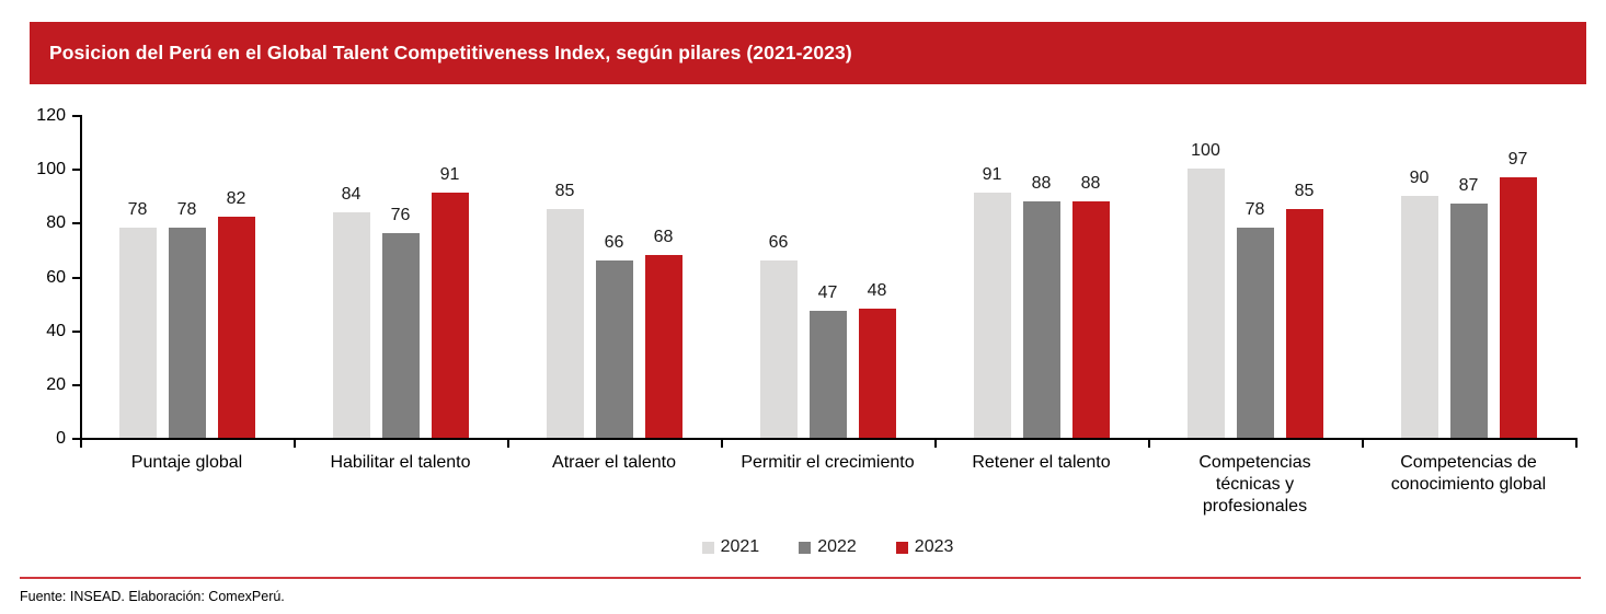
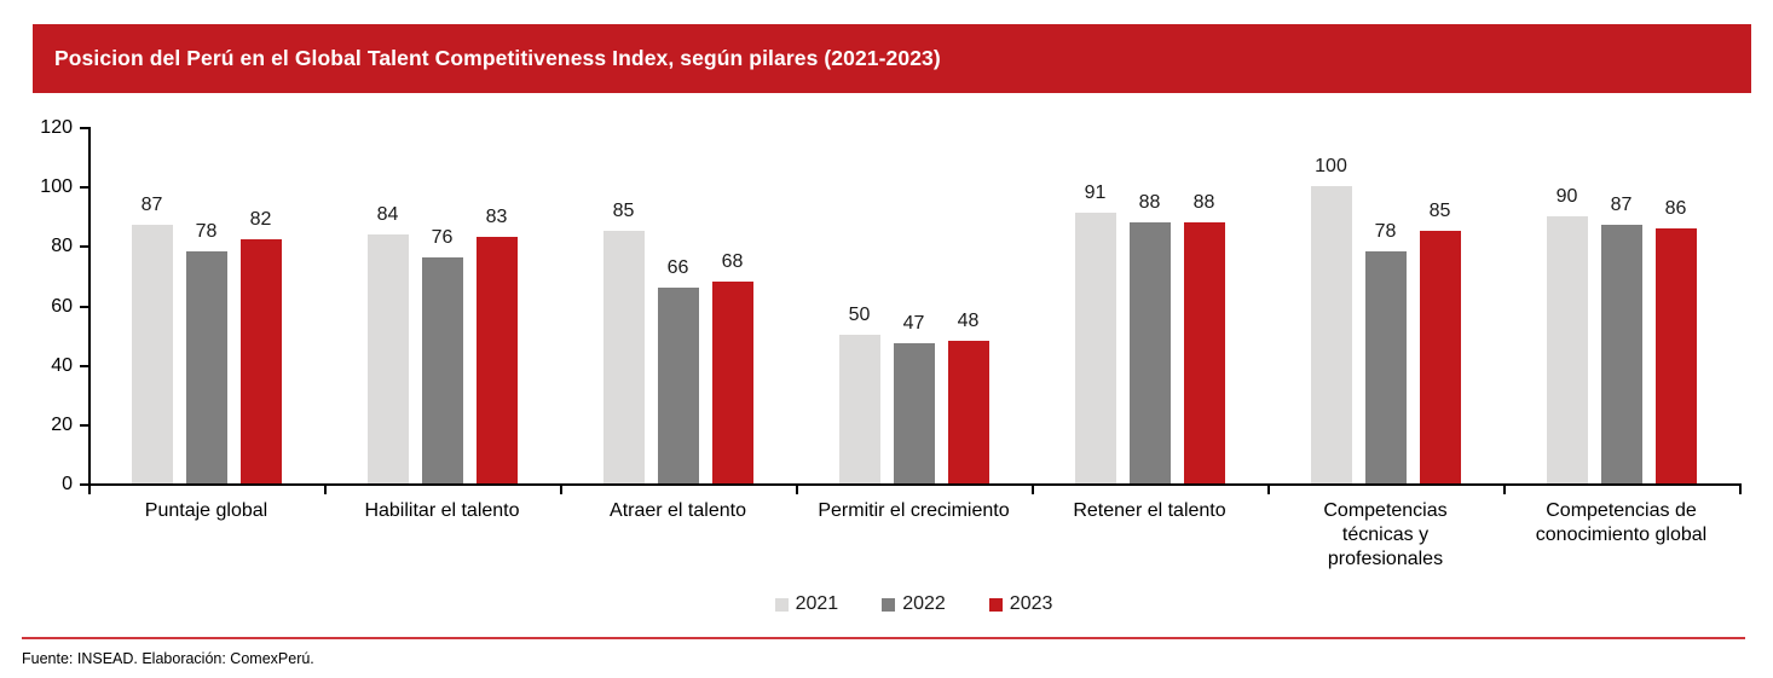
2021/Puntaje global: 78 -> 87
2023/Habilitar el talento: 91 -> 83
2021/Permitir el crecimiento: 66 -> 50
2023/Competencias de conocimiento global: 97 -> 86
